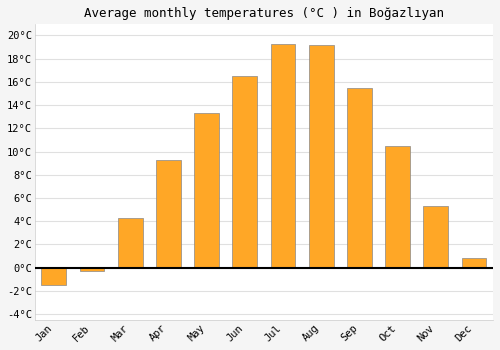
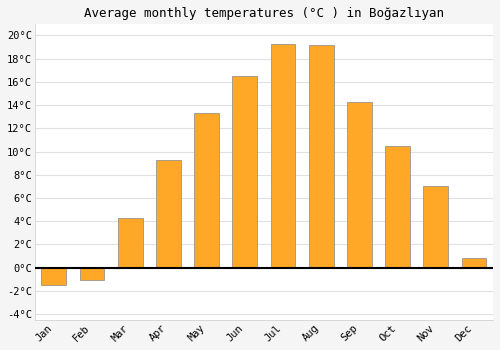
Feb: -0.3°C -> -1.1°C
Sep: 15.5°C -> 14.3°C
Nov: 5.3°C -> 7.0°C
